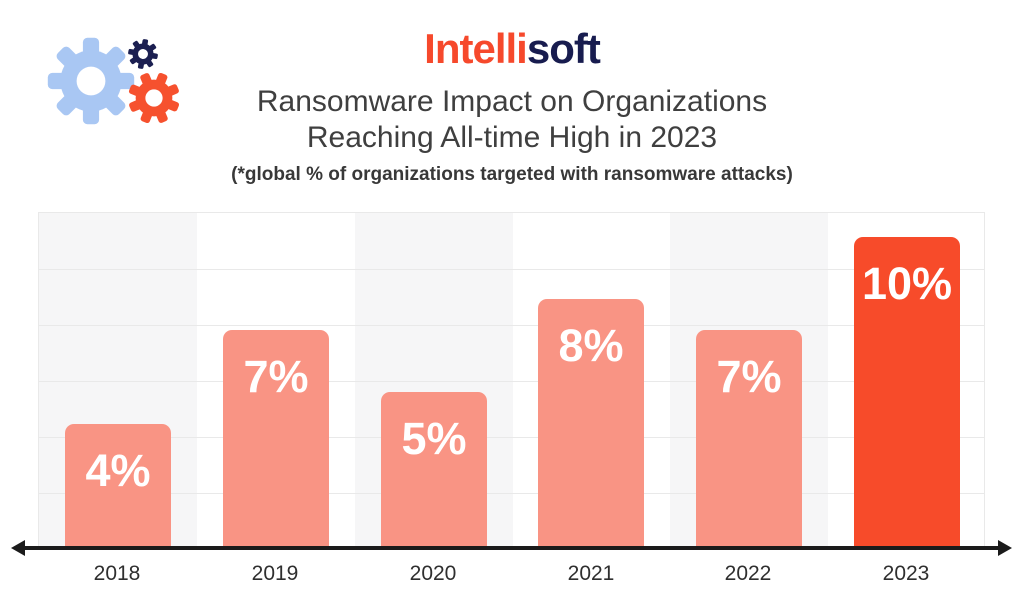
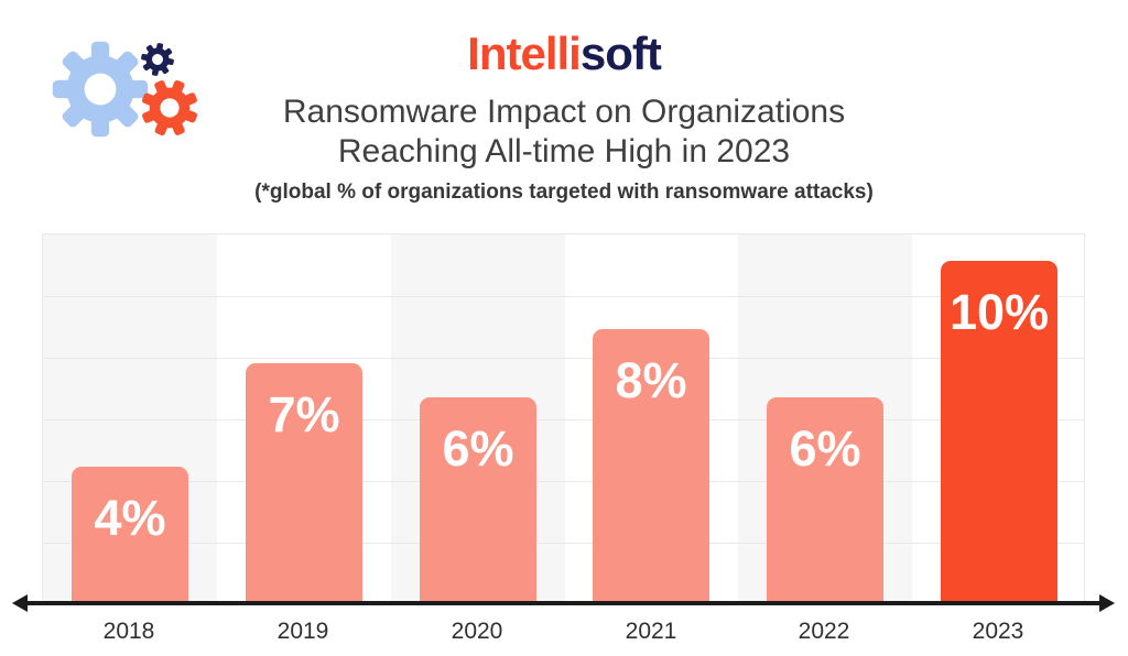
2020: 5% -> 6%
2022: 7% -> 6%
